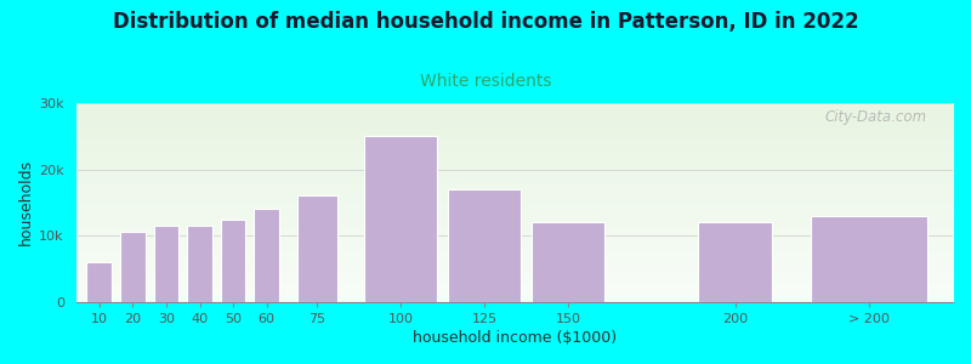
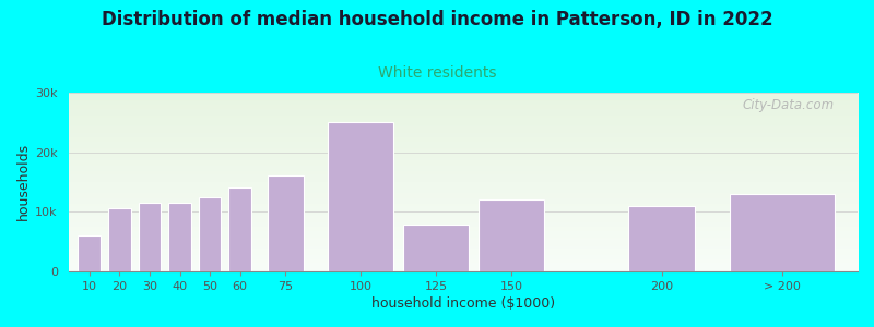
125: 17.0k -> 7.8k
200: 12.0k -> 11.0k
